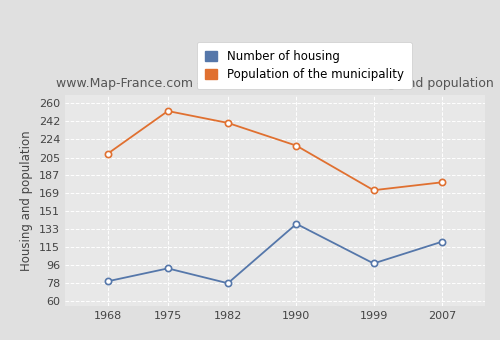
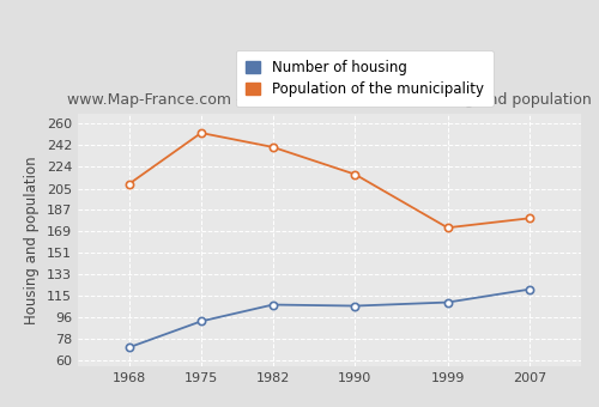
Number of housing/1968: 80 -> 71
Number of housing/1982: 78 -> 107
Number of housing/1990: 138 -> 106
Number of housing/1999: 98 -> 109
